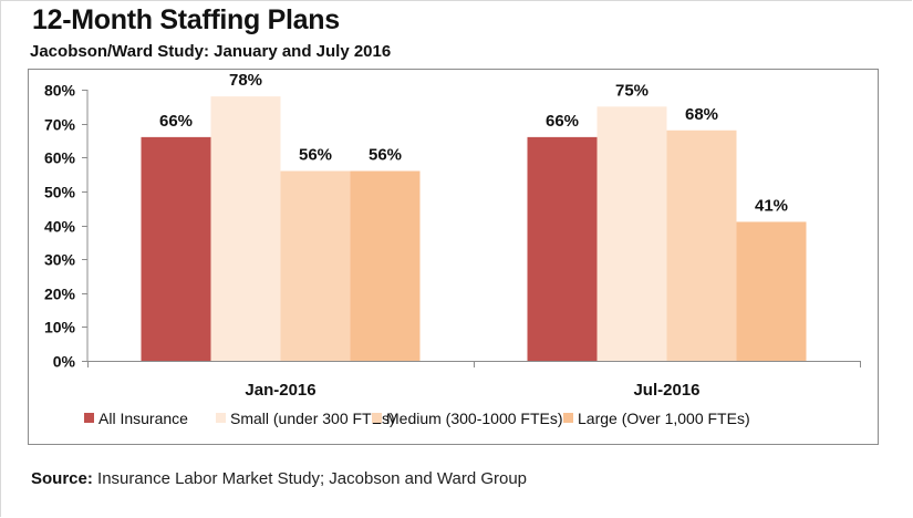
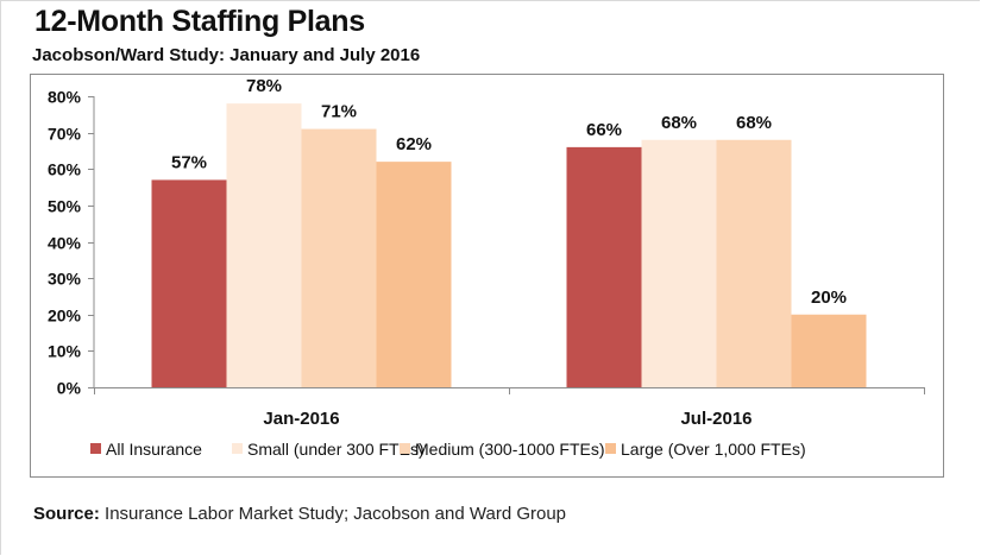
All Insurance/Jan-2016: 66% -> 57%
Medium (300-1000 FTEs)/Jan-2016: 56% -> 71%
Large (Over 1,000 FTEs)/Jan-2016: 56% -> 62%
Small (under 300 FTEs)/Jul-2016: 75% -> 68%
Large (Over 1,000 FTEs)/Jul-2016: 41% -> 20%
